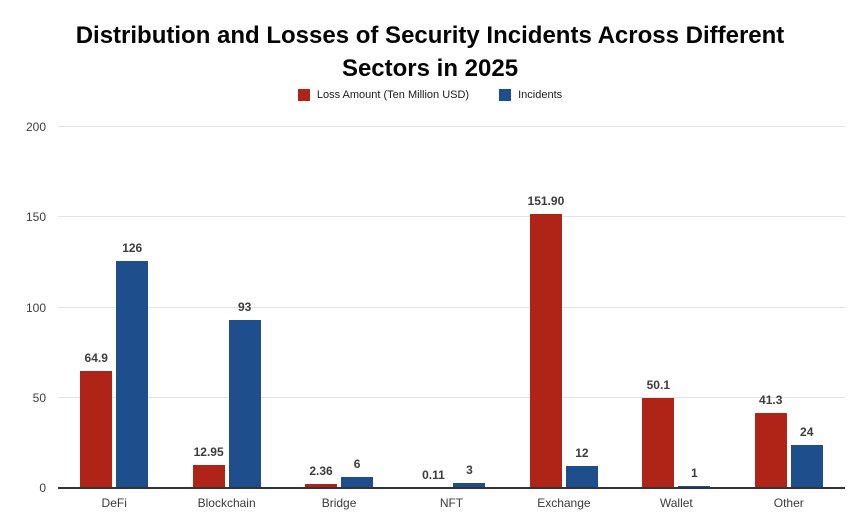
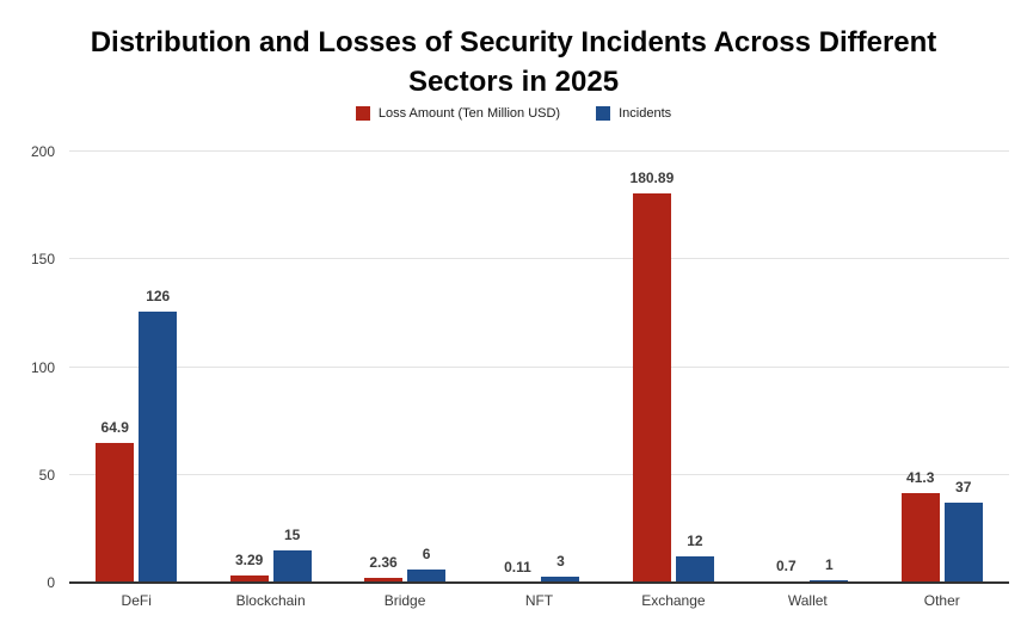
Loss Amount (Ten Million USD)/Blockchain: 12.95 -> 3.29
Incidents/Blockchain: 93 -> 15
Loss Amount (Ten Million USD)/Exchange: 151.90 -> 180.89
Loss Amount (Ten Million USD)/Wallet: 50.1 -> 0.7
Incidents/Other: 24 -> 37
